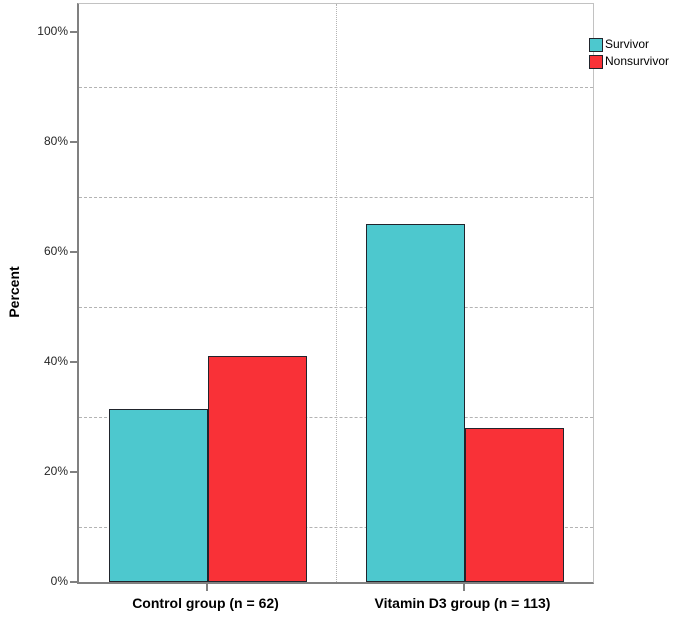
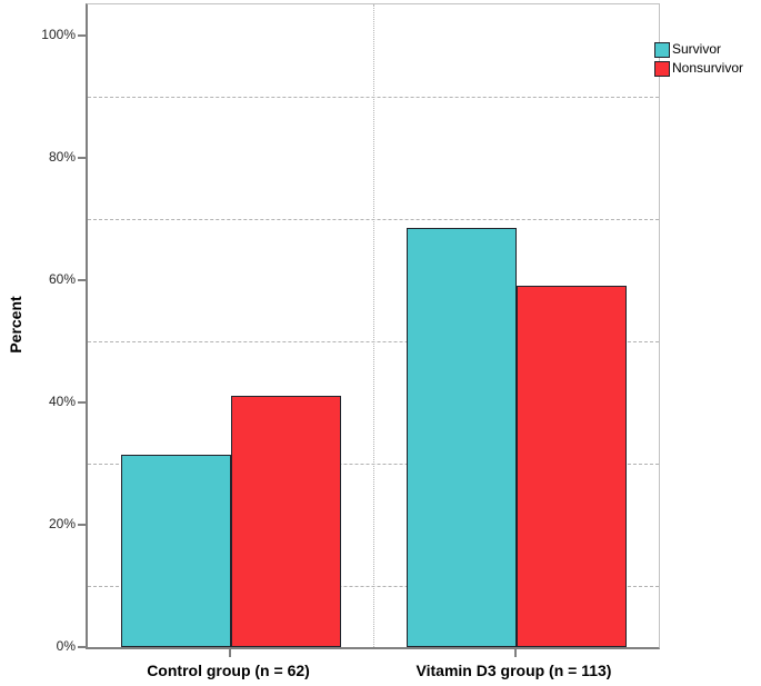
Survivor/Vitamin D3 group (n = 113): 65% -> 68%
Nonsurvivor/Vitamin D3 group (n = 113): 28% -> 59%
